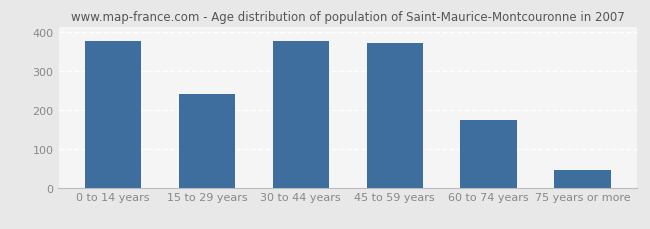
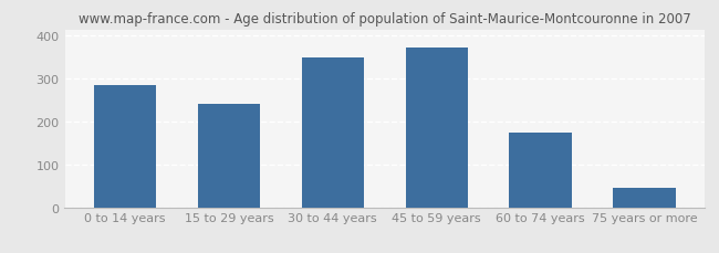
0 to 14 years: 378 -> 285
30 to 44 years: 377 -> 350
